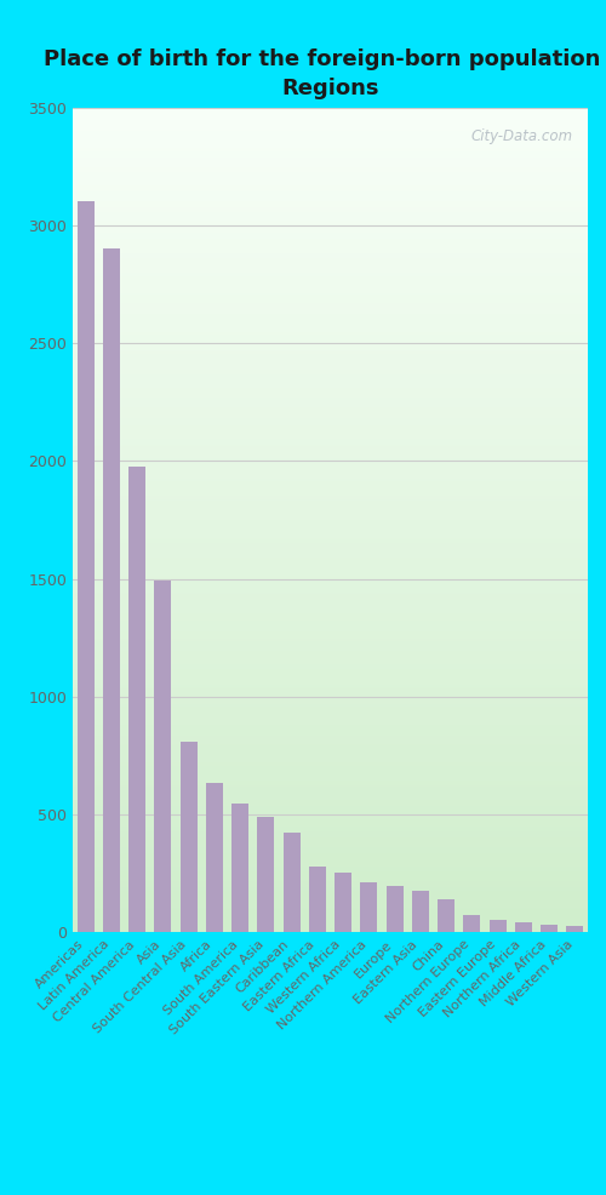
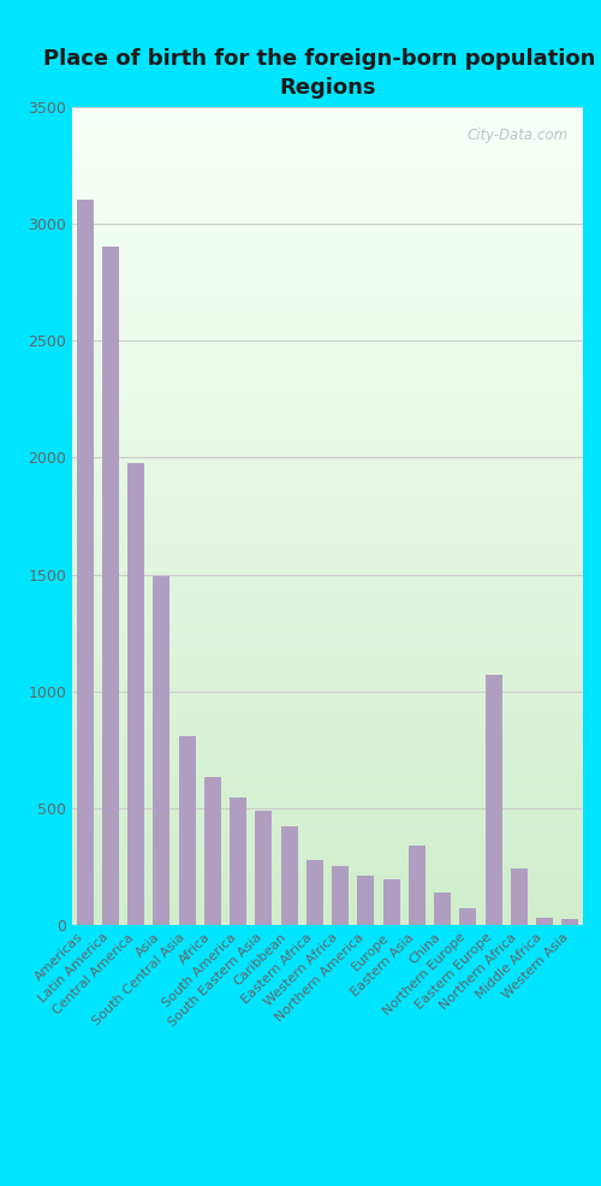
Eastern Asia: 180 -> 340
Eastern Europe: 50 -> 1070
Northern Africa: 40 -> 240
